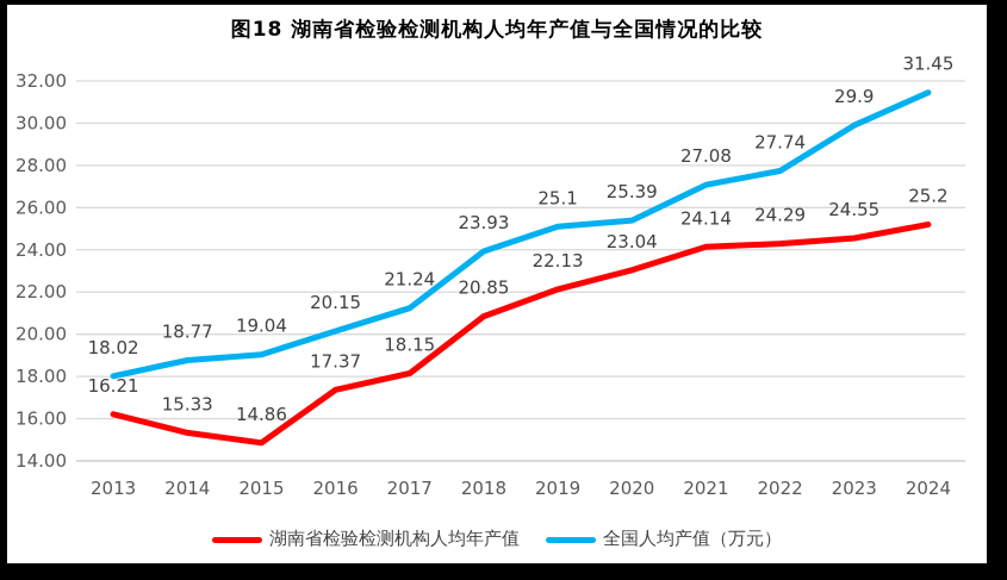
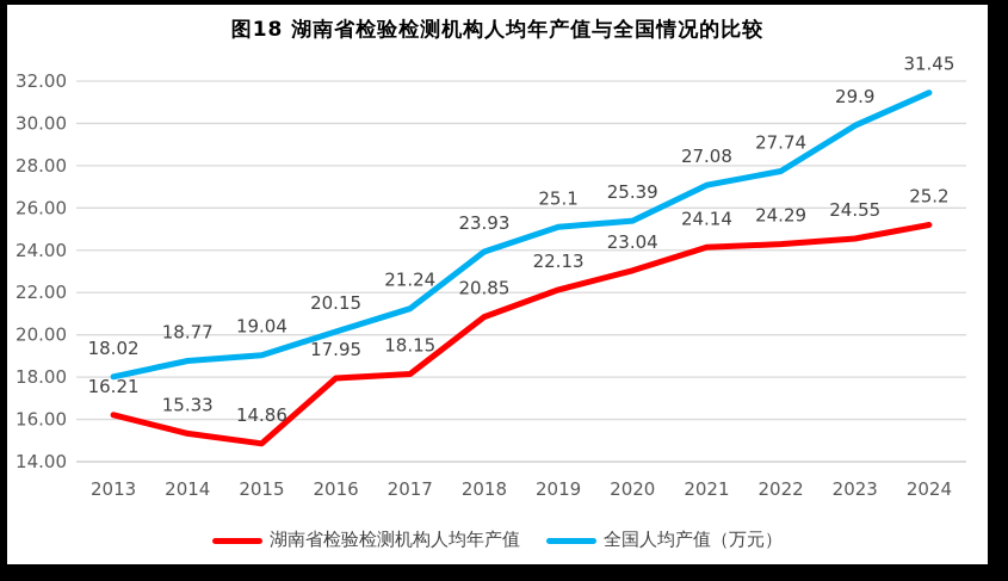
湖南省检验检测机构人均年产值/2016: 17.37 -> 17.95
